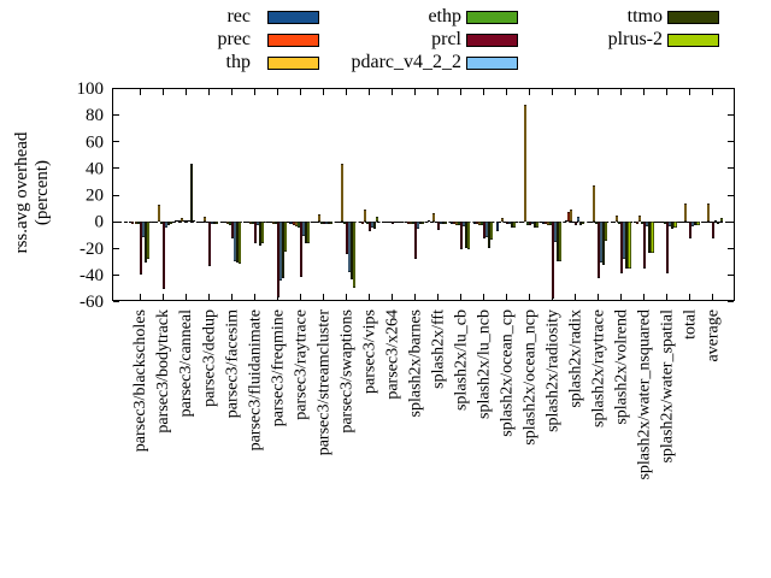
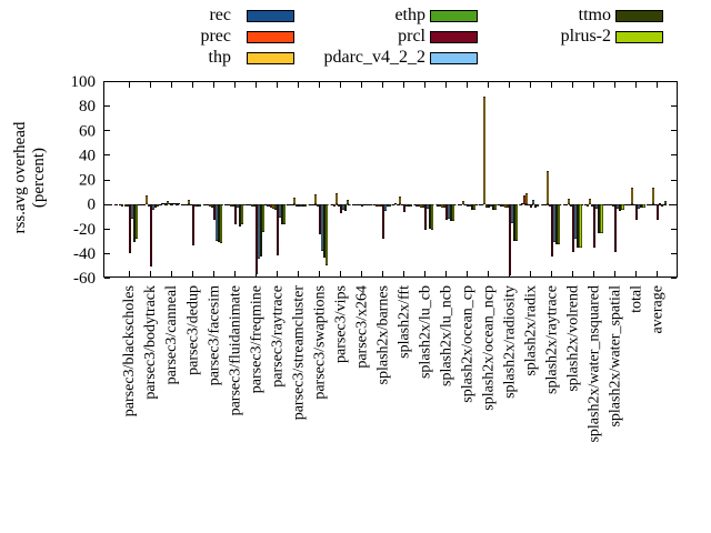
thp/parsec3/bodytrack: 12 -> 7
ttmo/parsec3/canneal: 43 -> 1
thp/parsec3/swaptions: 43 -> 8
ttmo/splash2x/lu_ncb: -20 -> -14
rec/splash2x/ocean_cp: -8 -> -1
plrus-2/splash2x/raytrace: -15 -> -33
